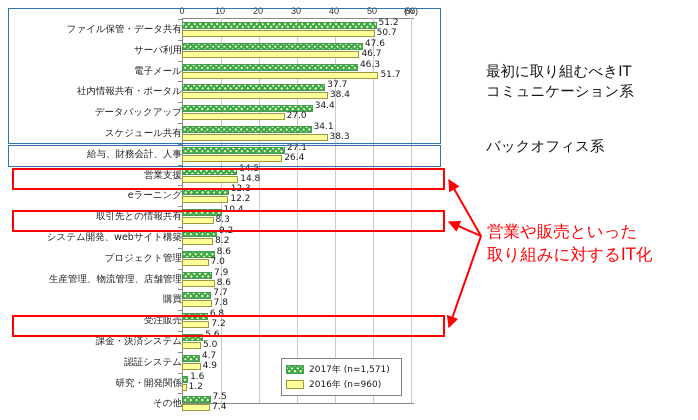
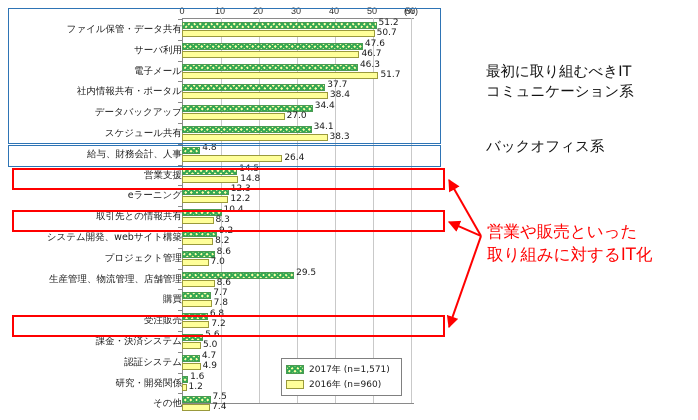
2017年 (n=1,571)/給与、財務会計、人事: 27.1 -> 4.8
2017年 (n=1,571)/生産管理、物流管理、店舗管理: 7.9 -> 29.5
